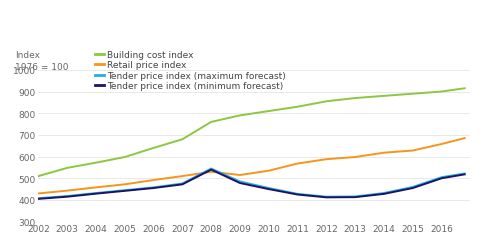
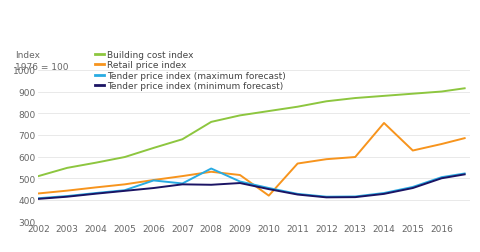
Tender price index (maximum forecast)/2006: 458 -> 490
Tender price index (minimum forecast)/2008: 540 -> 470
Retail price index/2010: 535 -> 420
Retail price index/2014: 618 -> 755
